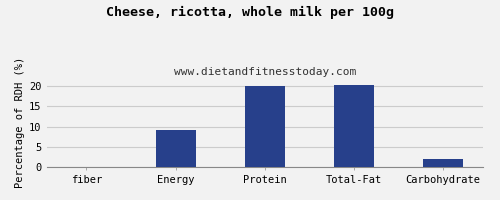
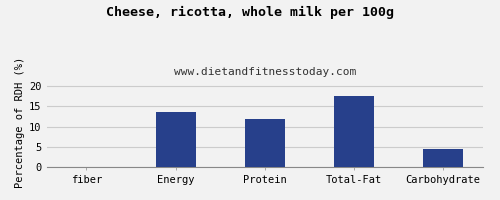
Energy: 9.2 -> 13.5
Protein: 20.1 -> 12.0
Total-Fat: 20.2 -> 17.5
Carbohydrate: 2.1 -> 4.5
